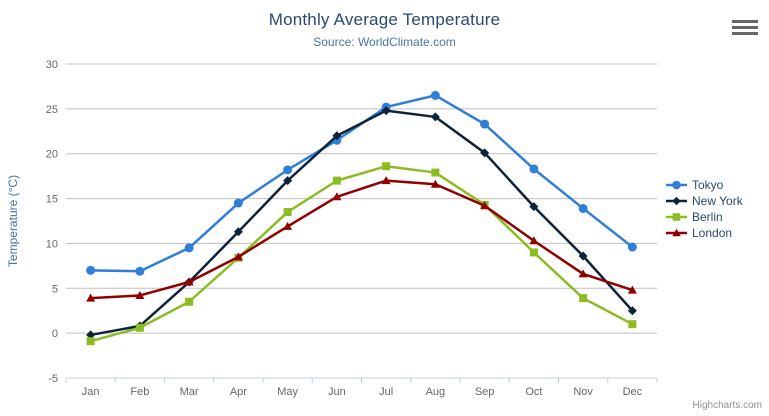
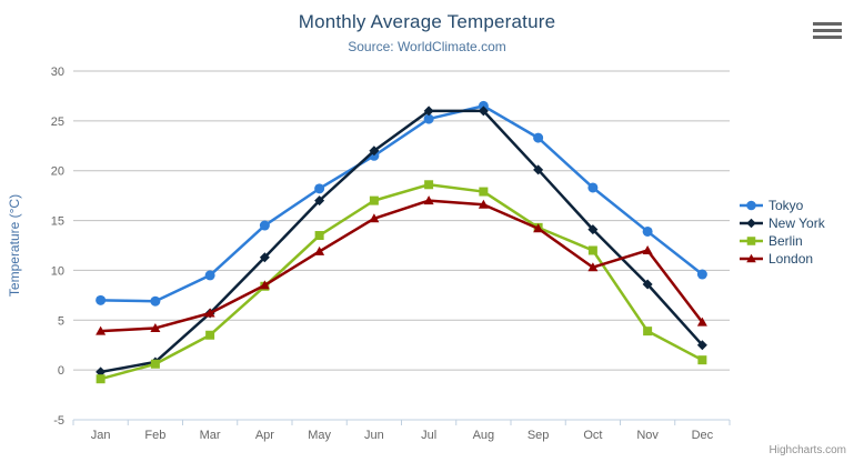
New York/Jul: 25 -> 26
New York/Aug: 24 -> 26
Berlin/Oct: 9 -> 12
London/Nov: 7 -> 12
